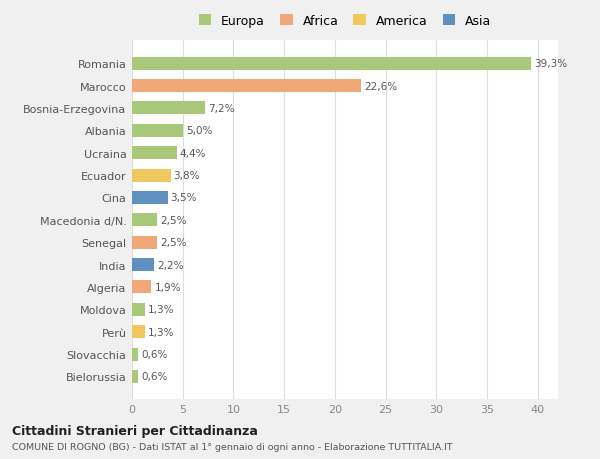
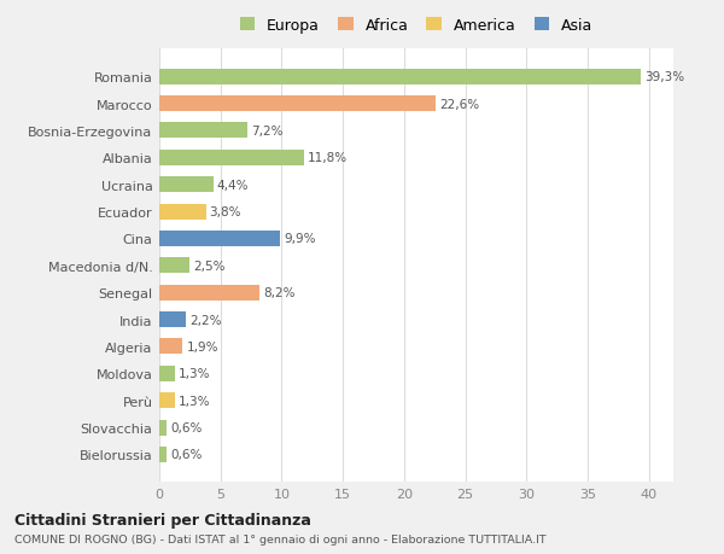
Albania: 5,0% -> 11,8%
Cina: 3,5% -> 9,9%
Senegal: 2,5% -> 8,2%
